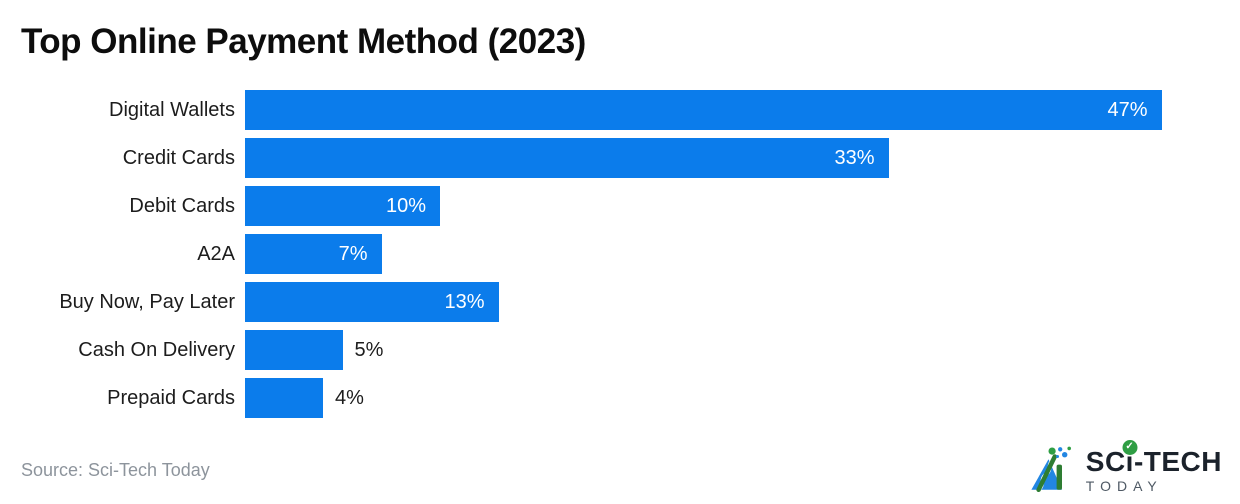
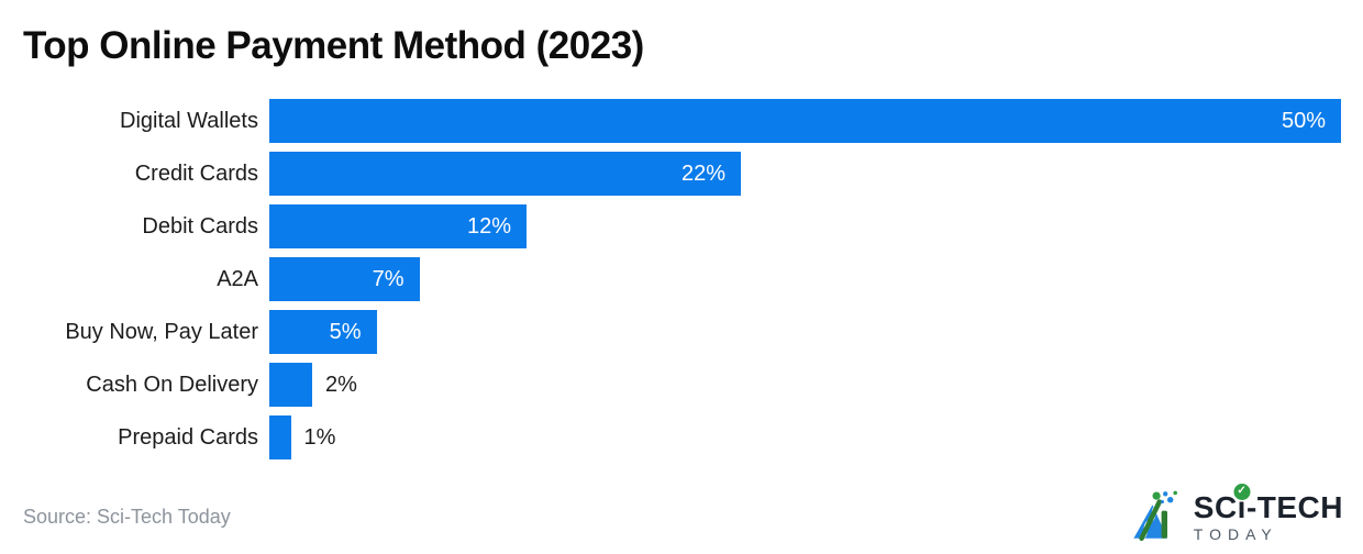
Digital Wallets: 47% -> 50%
Credit Cards: 33% -> 22%
Debit Cards: 10% -> 12%
Buy Now, Pay Later: 13% -> 5%
Cash On Delivery: 5% -> 2%
Prepaid Cards: 4% -> 1%
